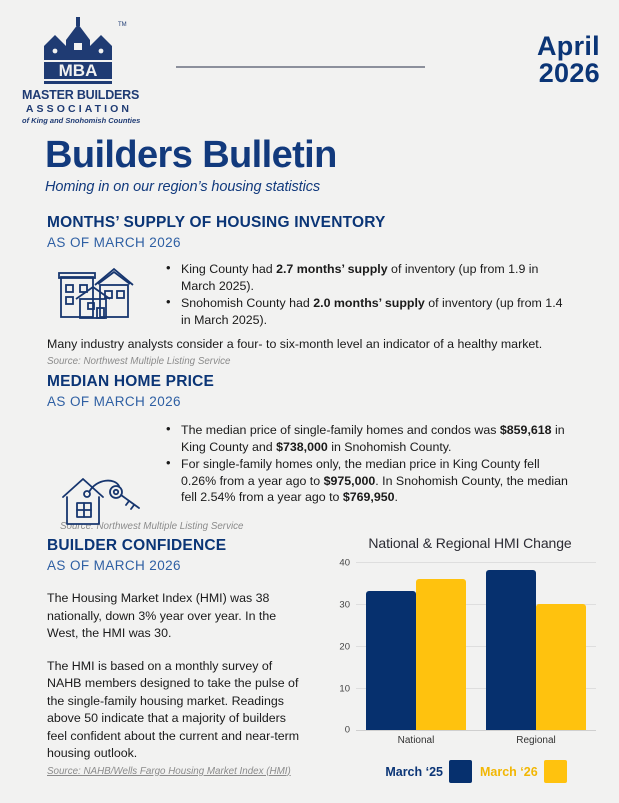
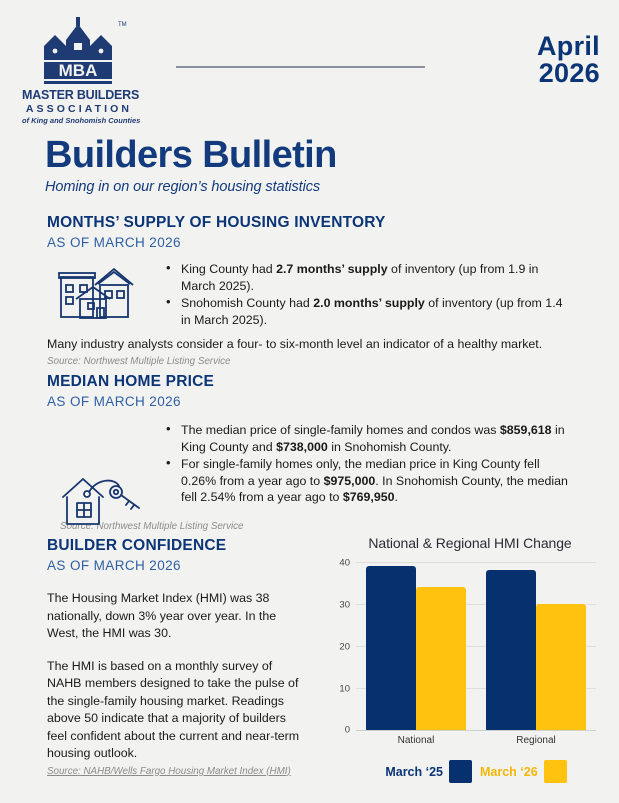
March ‘25/National: 33 -> 39
March ‘26/National: 36 -> 34
